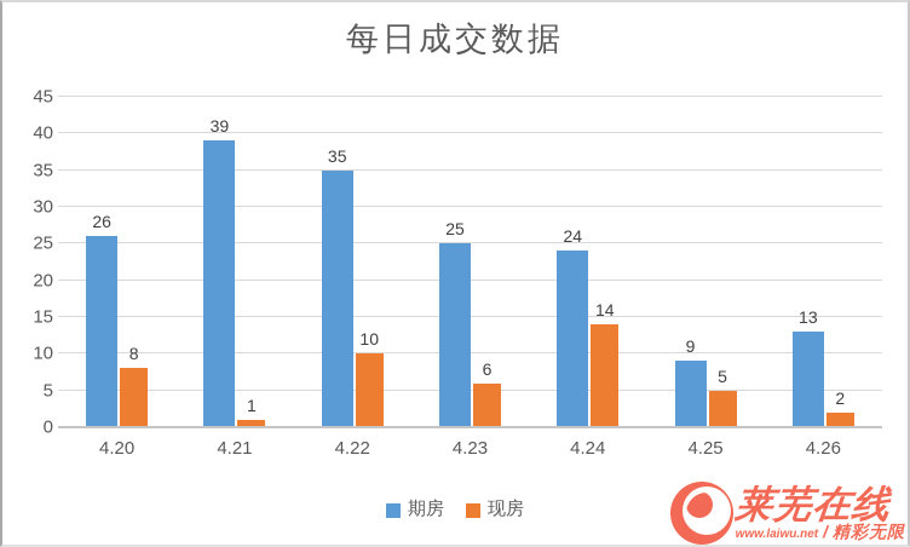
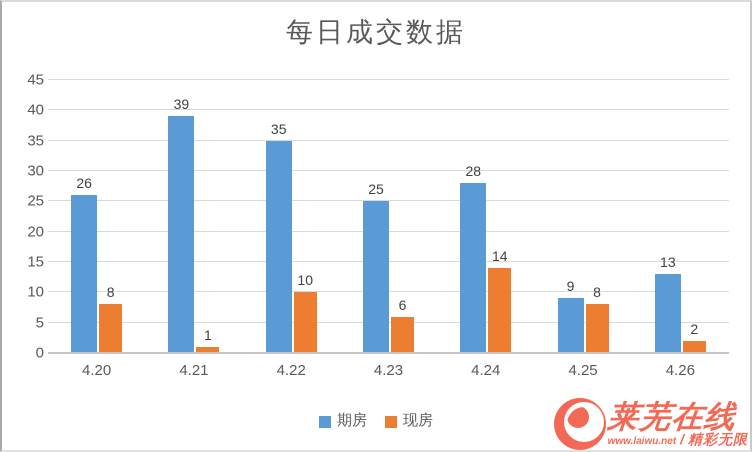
期房/4.24: 24 -> 28
现房/4.25: 5 -> 8
